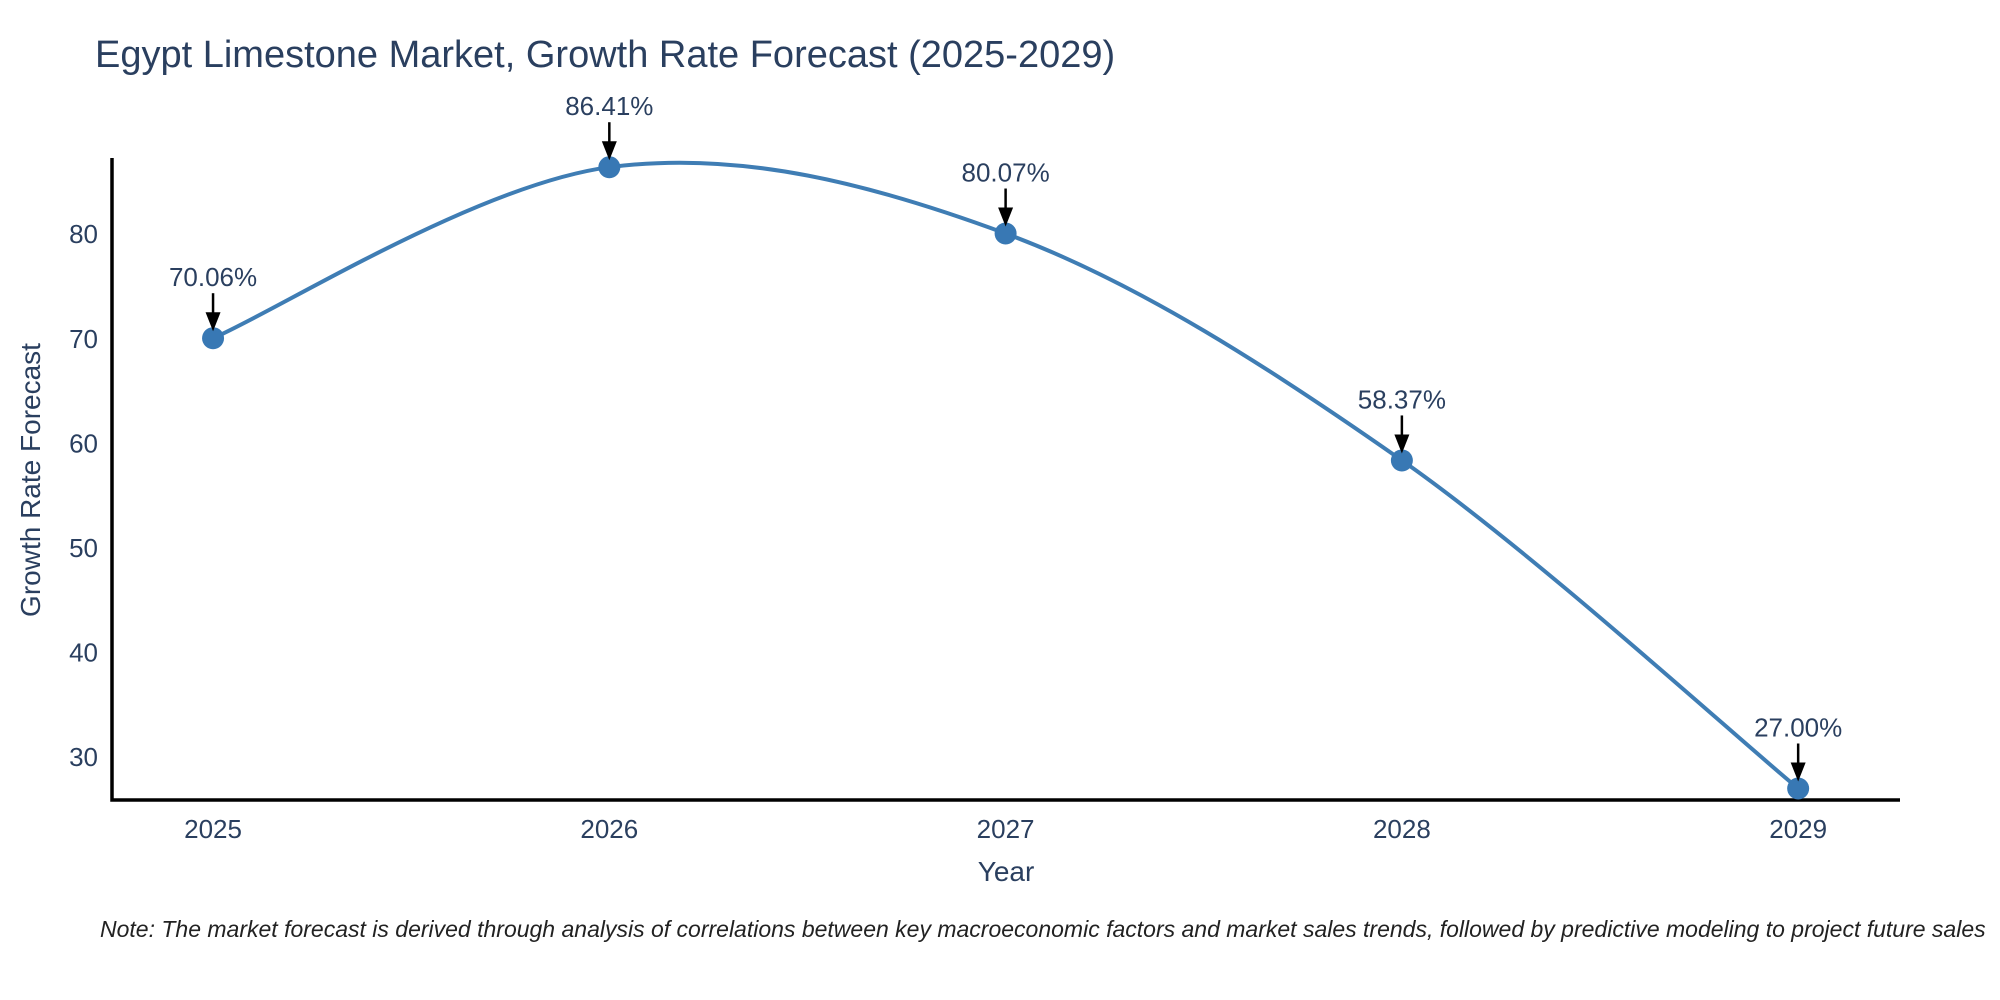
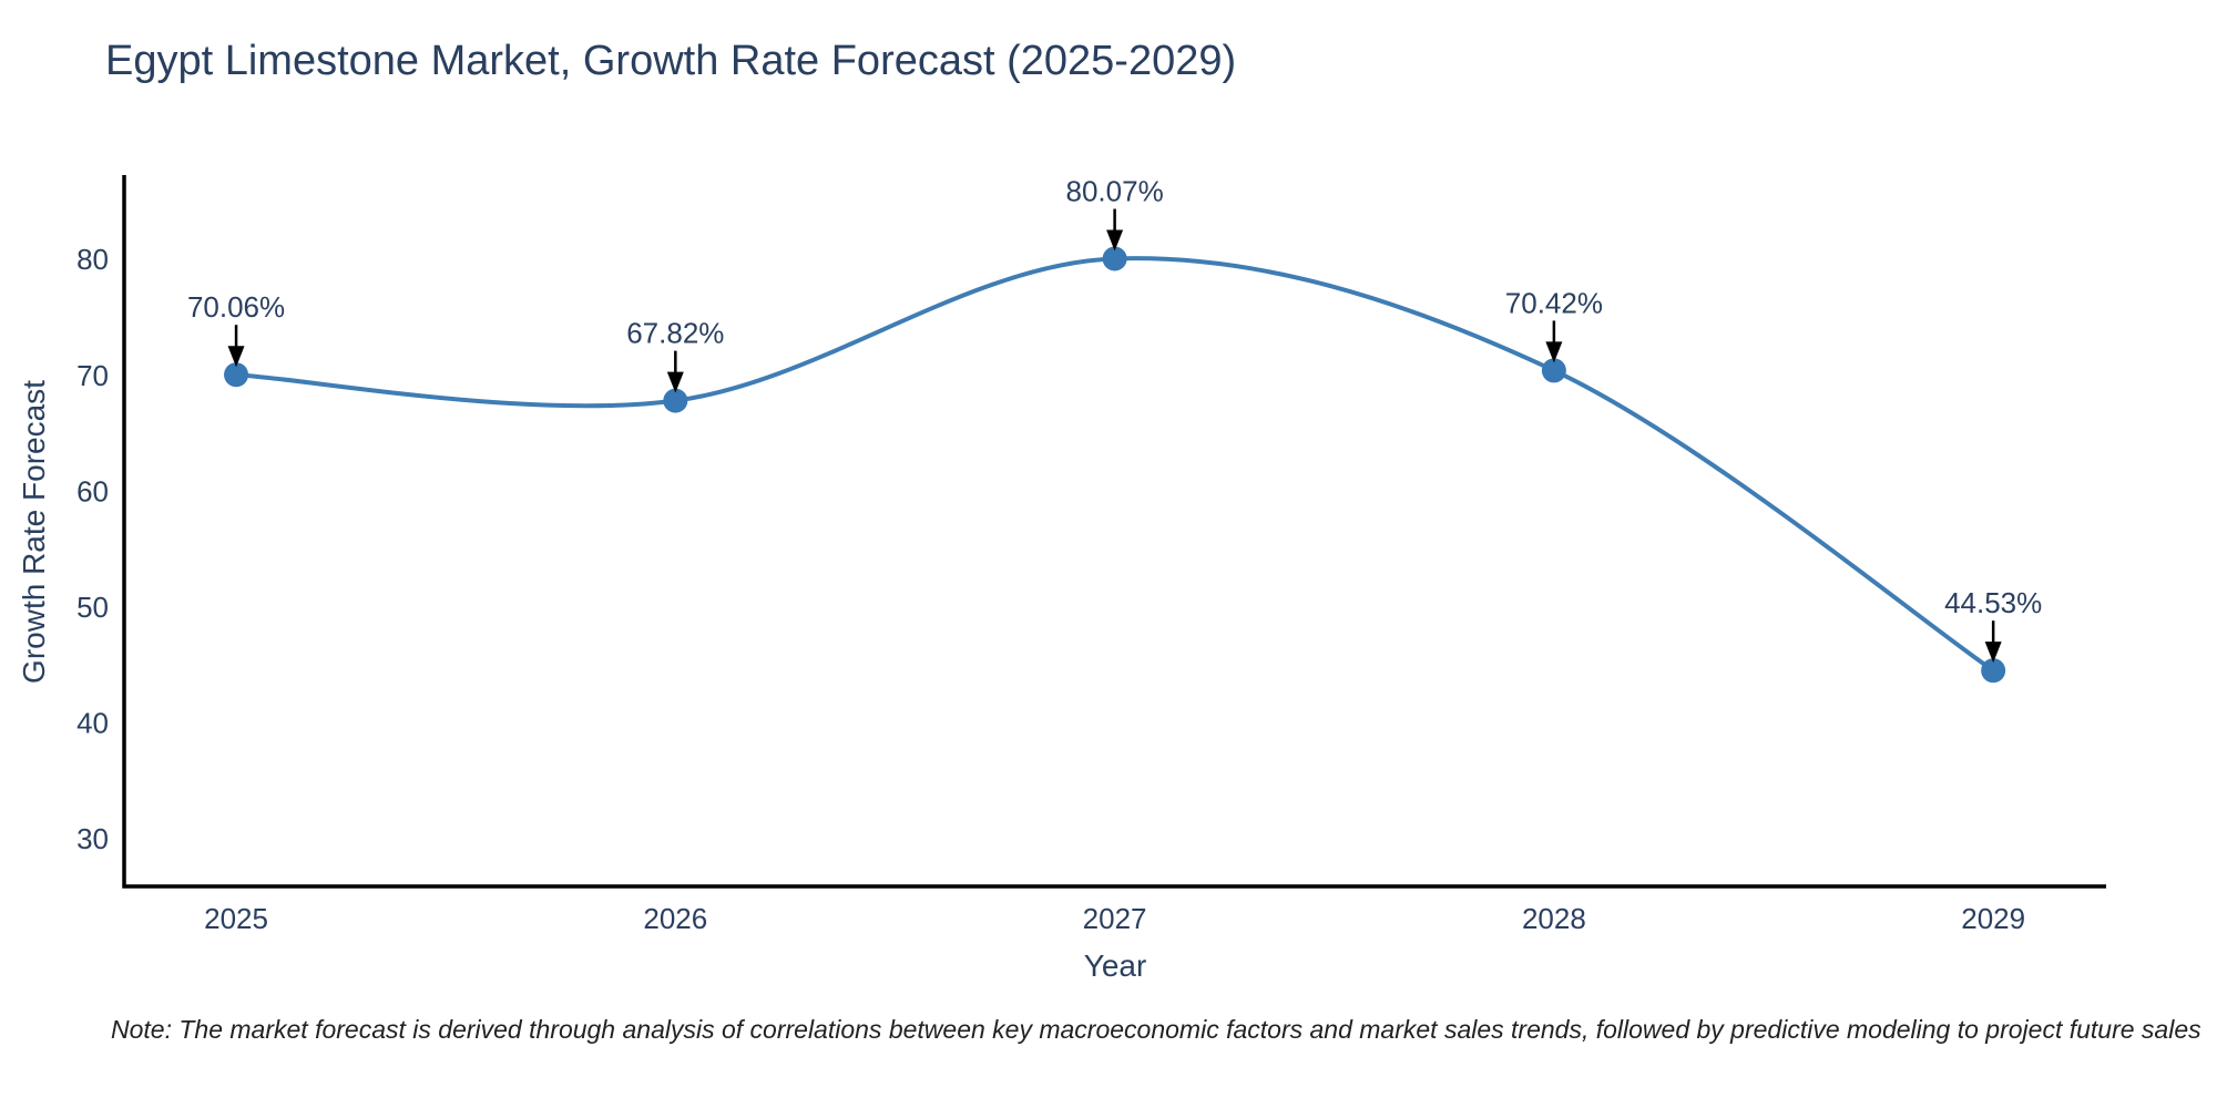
2026: 86.41% -> 67.82%
2028: 58.37% -> 70.42%
2029: 27.00% -> 44.53%
